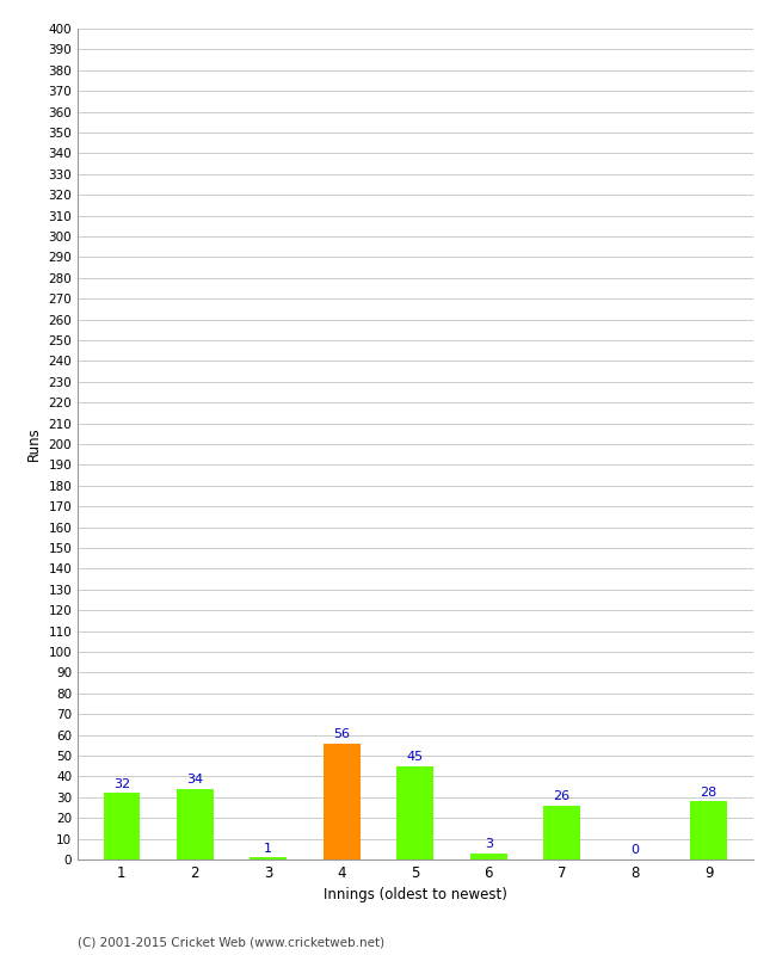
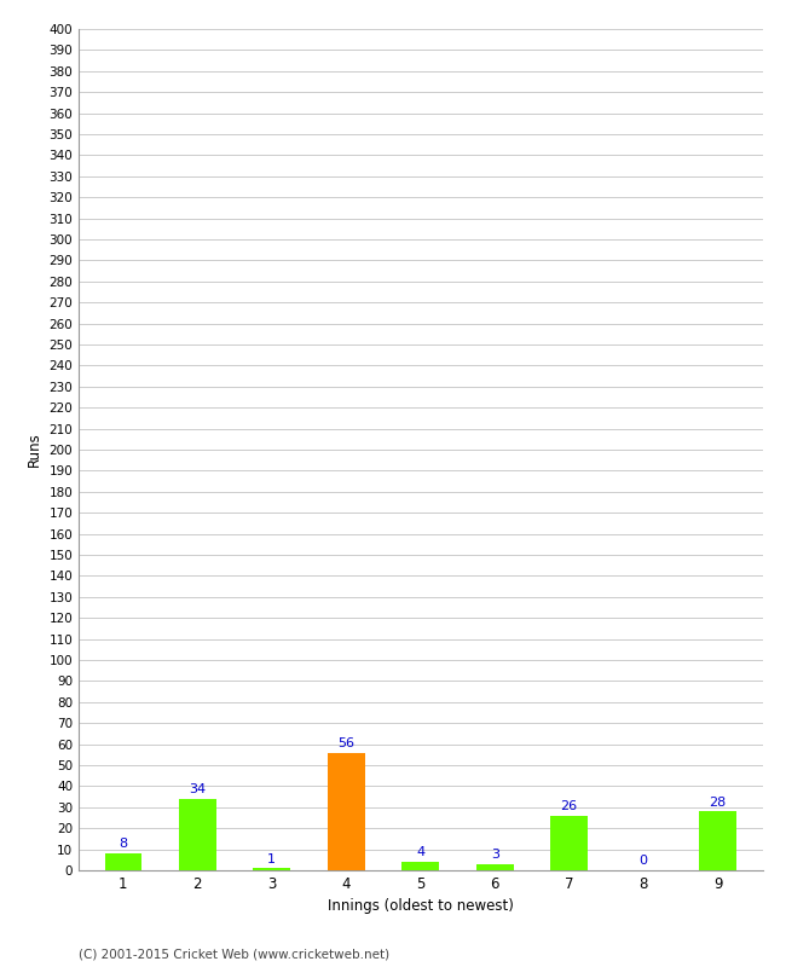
1: 32 -> 8
5: 45 -> 4
